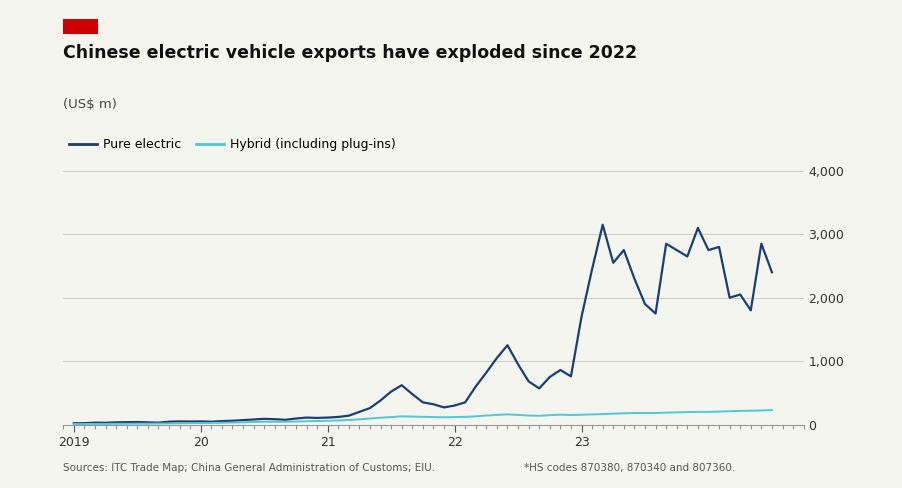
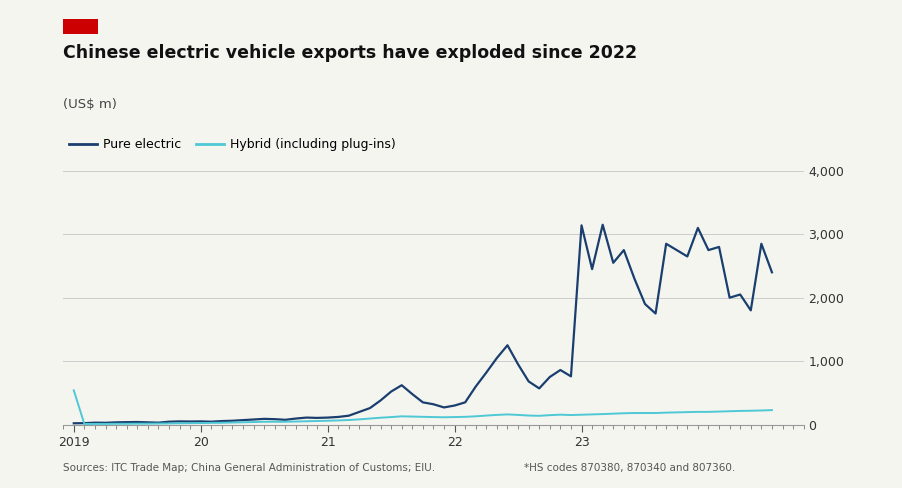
Hybrid (including plug-ins)/2019: 10 -> 540
Pure electric/23: 1,700 -> 3,140
